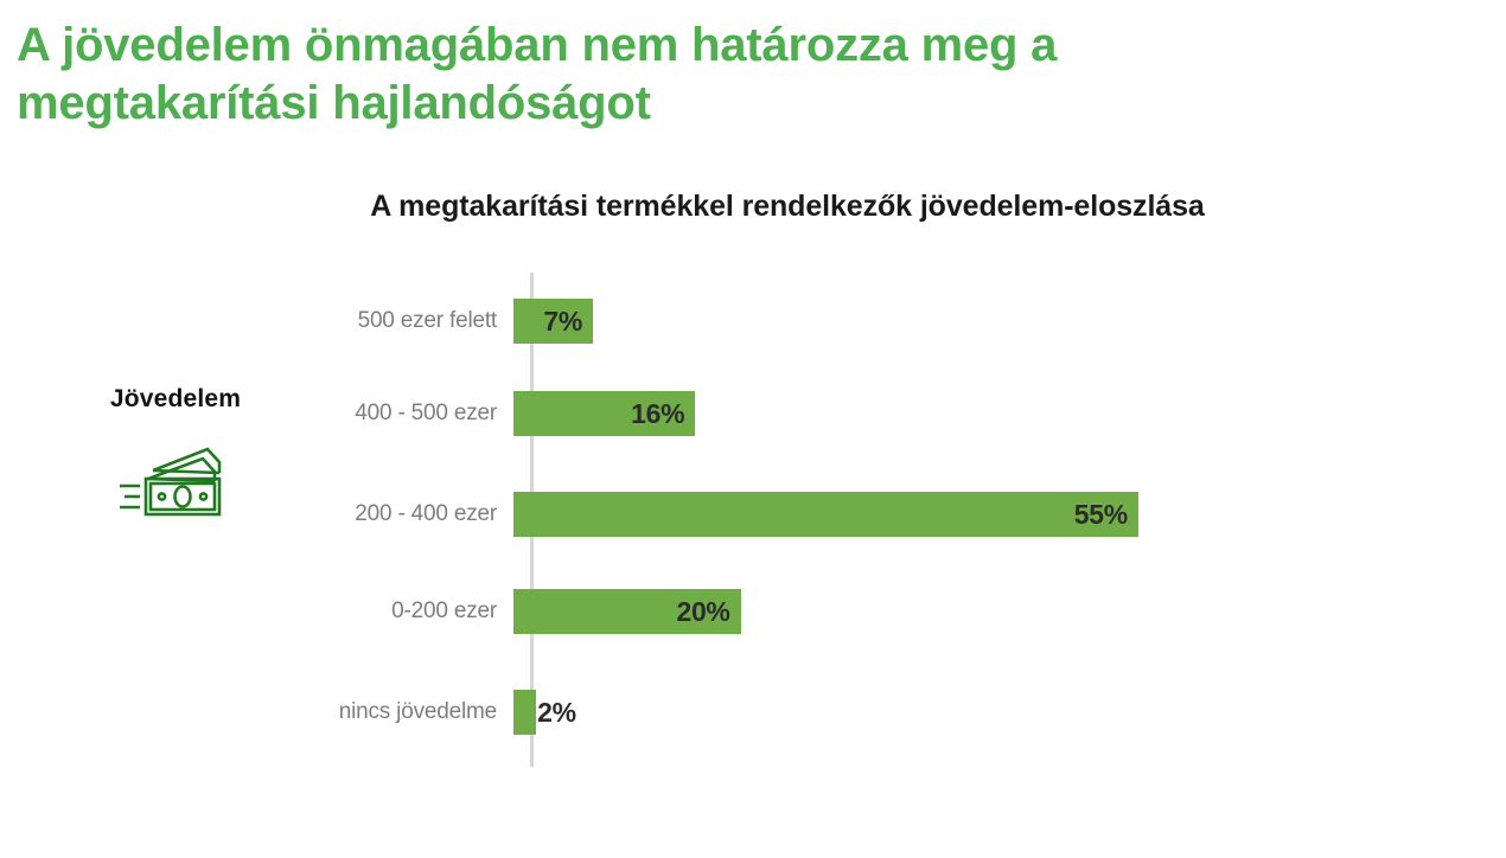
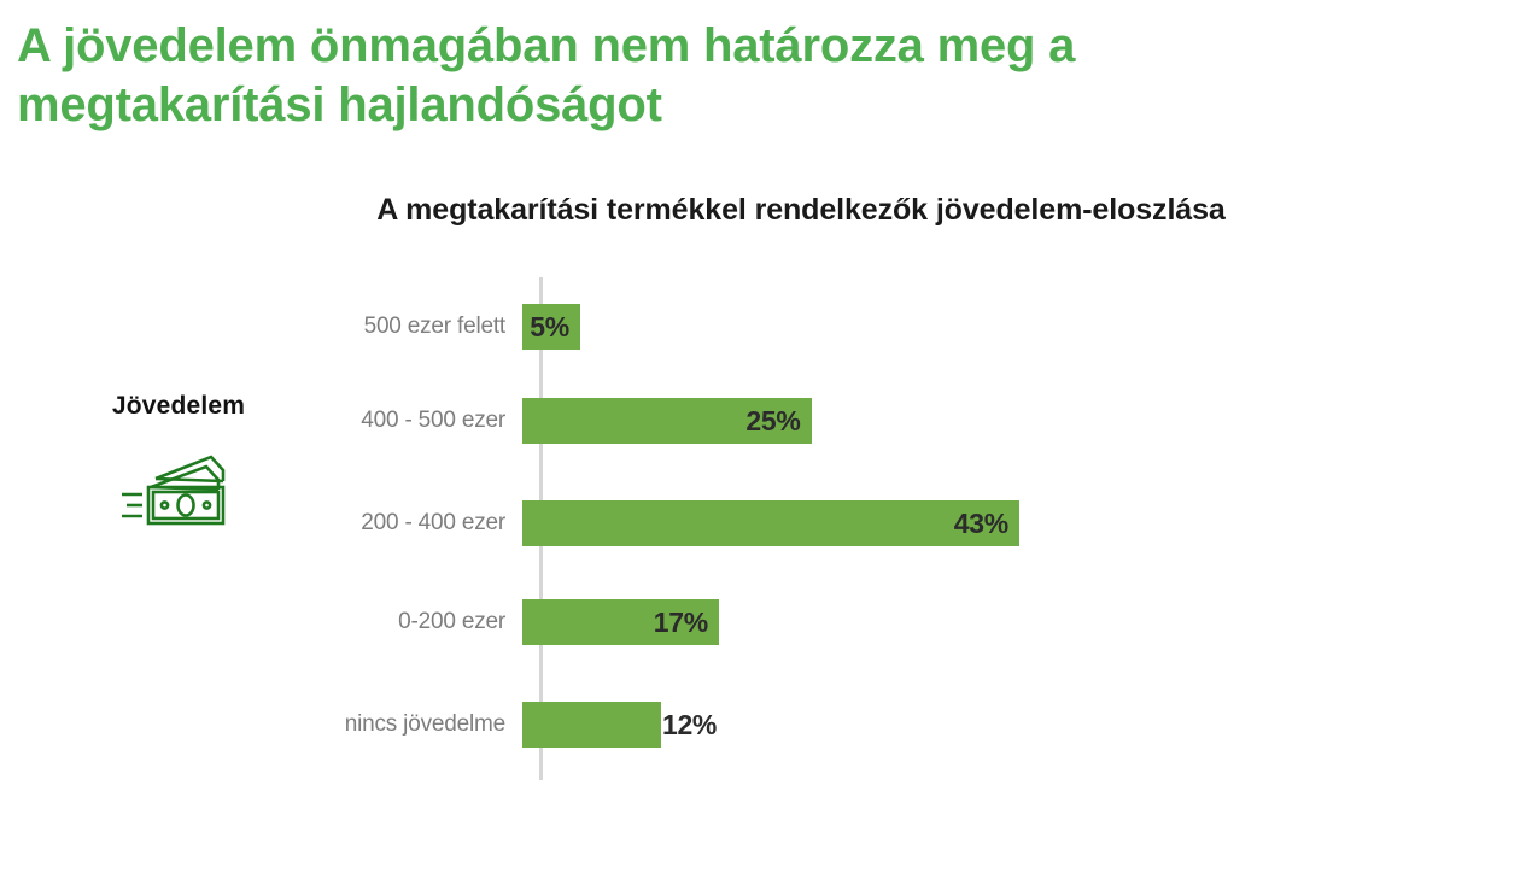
500 ezer felett: 7% -> 5%
400 - 500 ezer: 16% -> 25%
200 - 400 ezer: 55% -> 43%
0-200 ezer: 20% -> 17%
nincs jövedelme: 2% -> 12%
